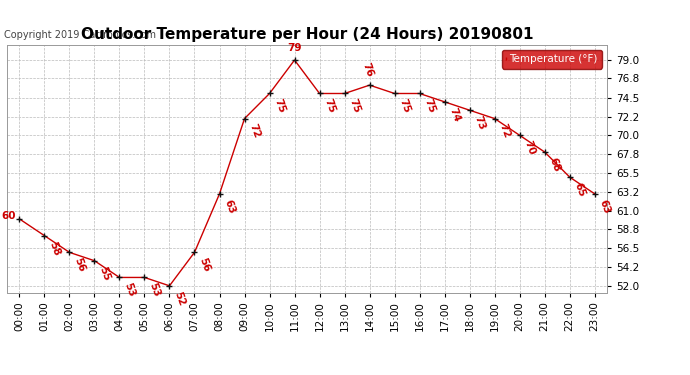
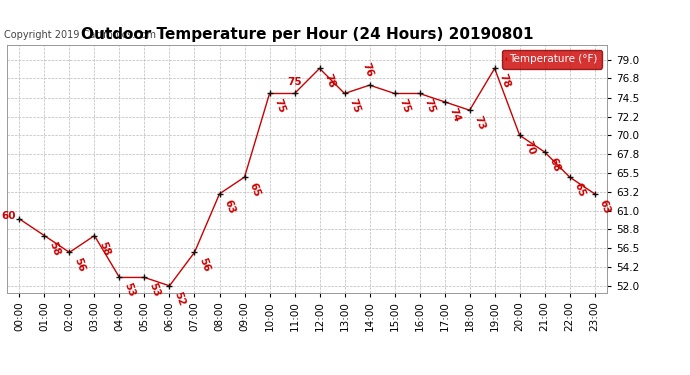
03:00: 55 -> 58
09:00: 72 -> 65
11:00: 79 -> 75
12:00: 75 -> 78
19:00: 72 -> 78
